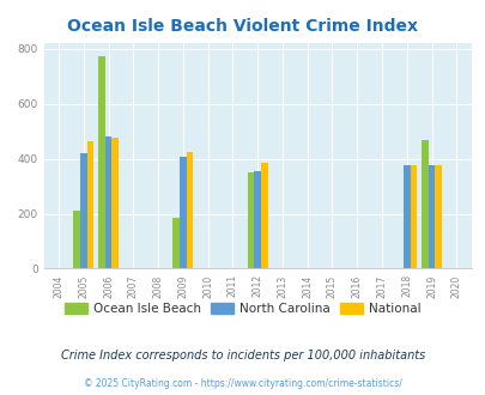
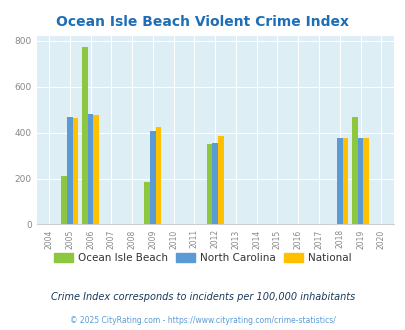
North Carolina/2005: 420 -> 470
